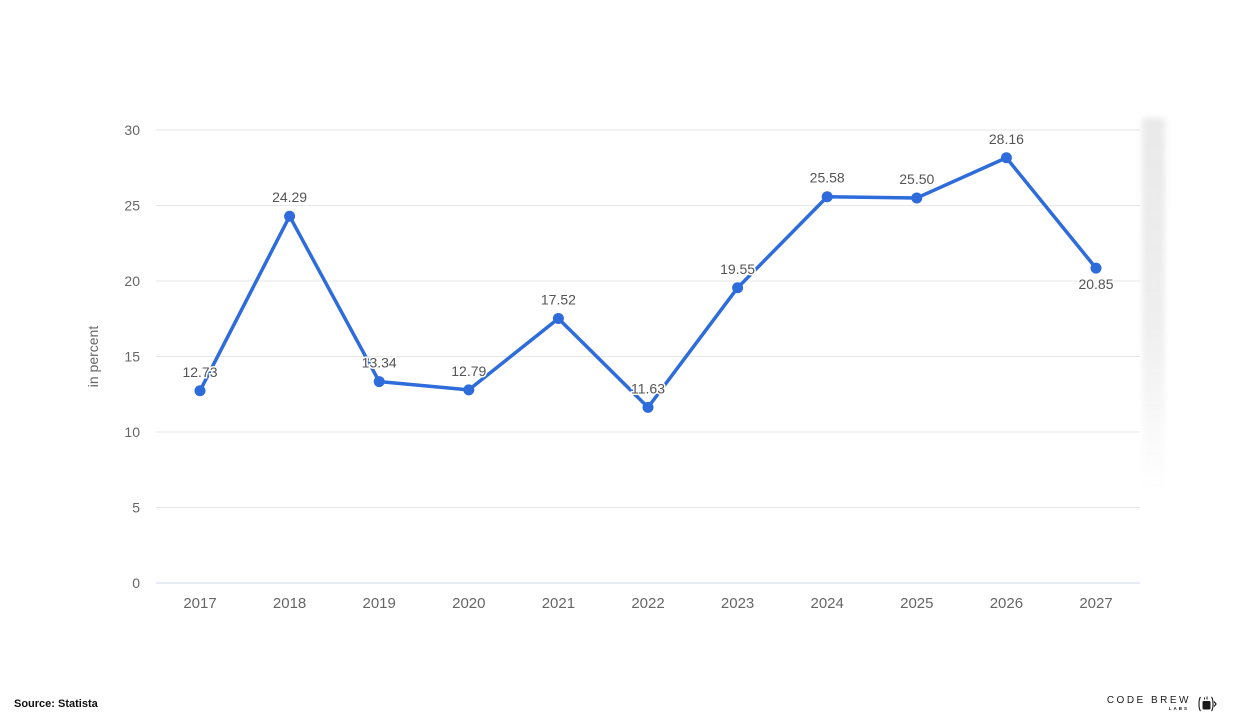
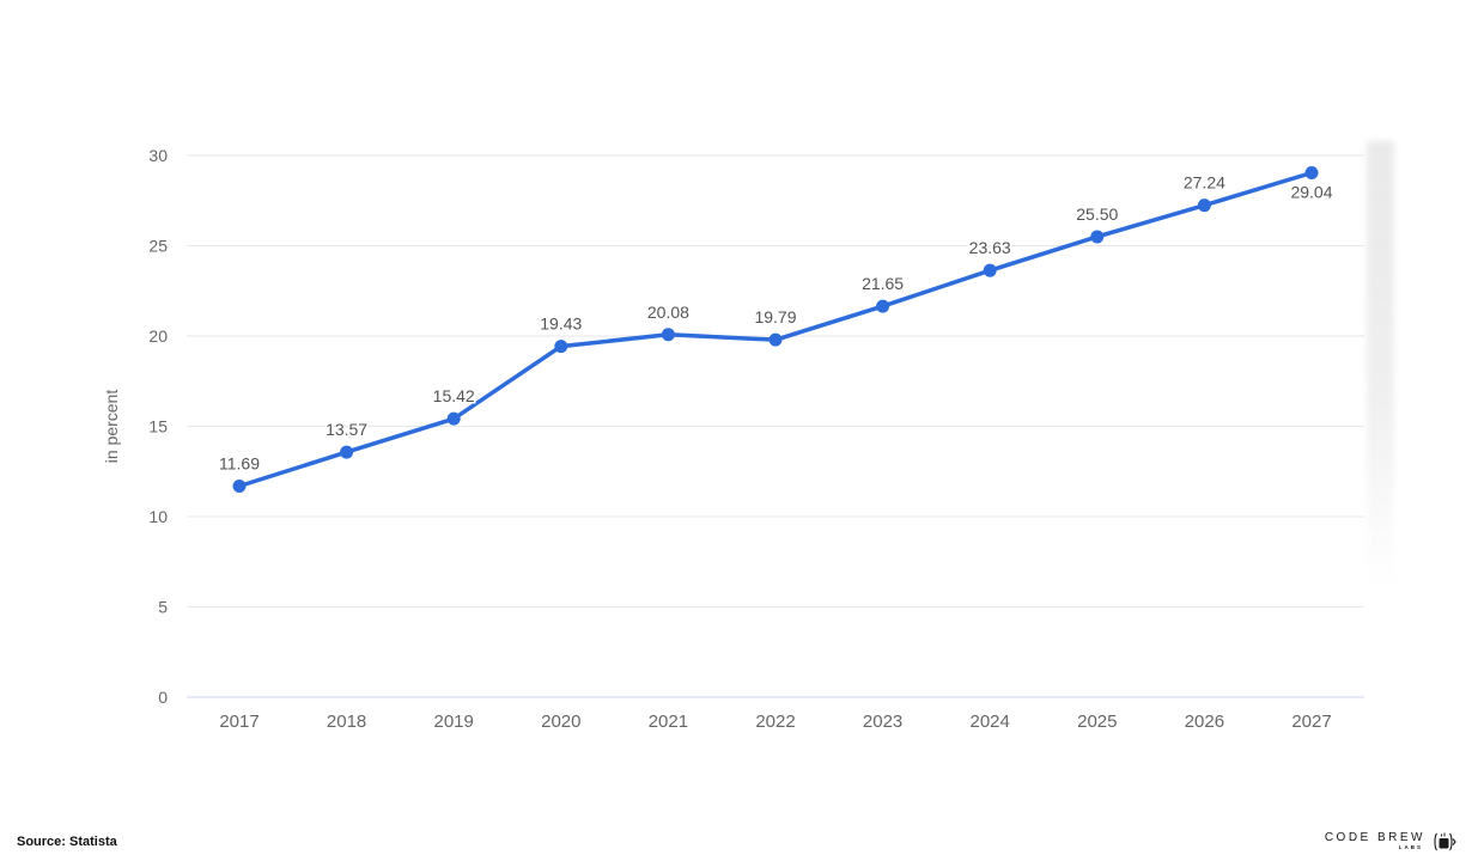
2017: 12.73 -> 11.69
2018: 24.29 -> 13.57
2019: 13.34 -> 15.42
2020: 12.79 -> 19.43
2021: 17.52 -> 20.08
2022: 11.63 -> 19.79
2023: 19.55 -> 21.65
2024: 25.58 -> 23.63
2026: 28.16 -> 27.24
2027: 20.85 -> 29.04
